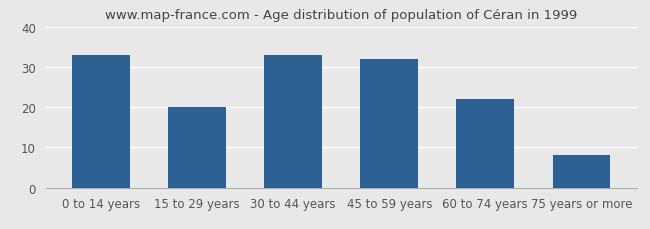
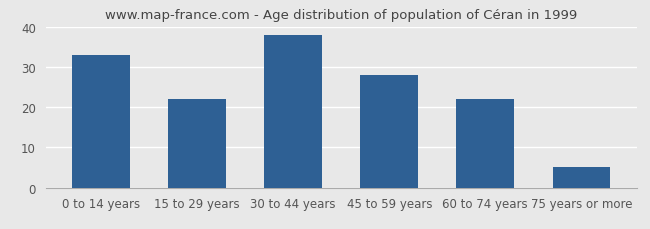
15 to 29 years: 20 -> 22
30 to 44 years: 33 -> 38
45 to 59 years: 32 -> 28
75 years or more: 8 -> 5
